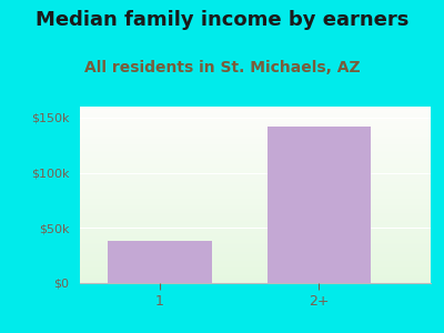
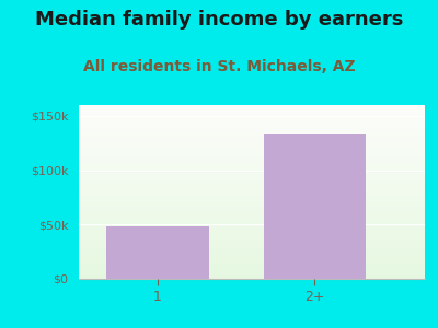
1: $38k -> $48k
2+: $142k -> $133k
